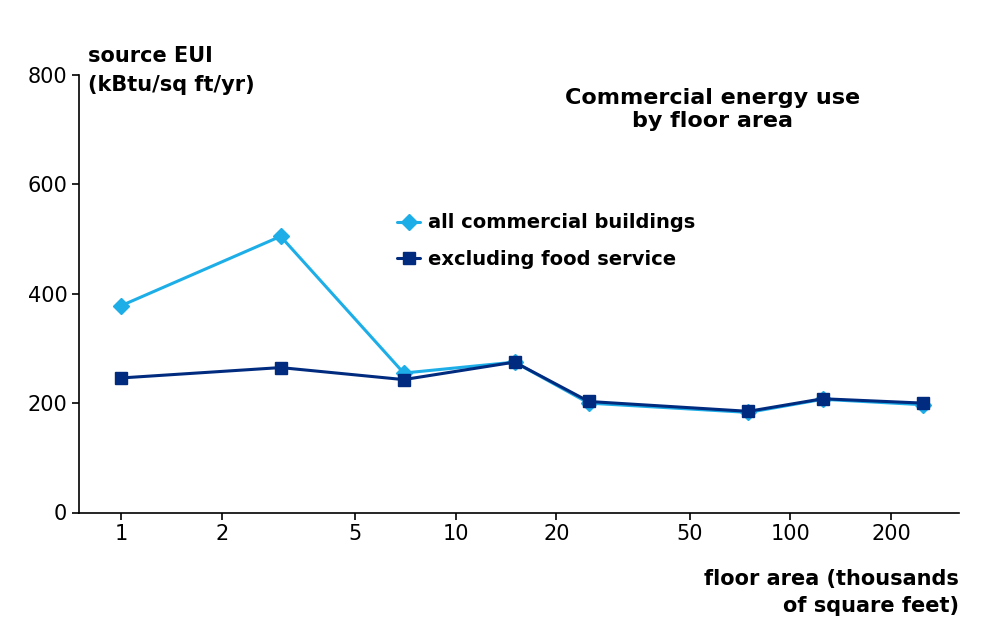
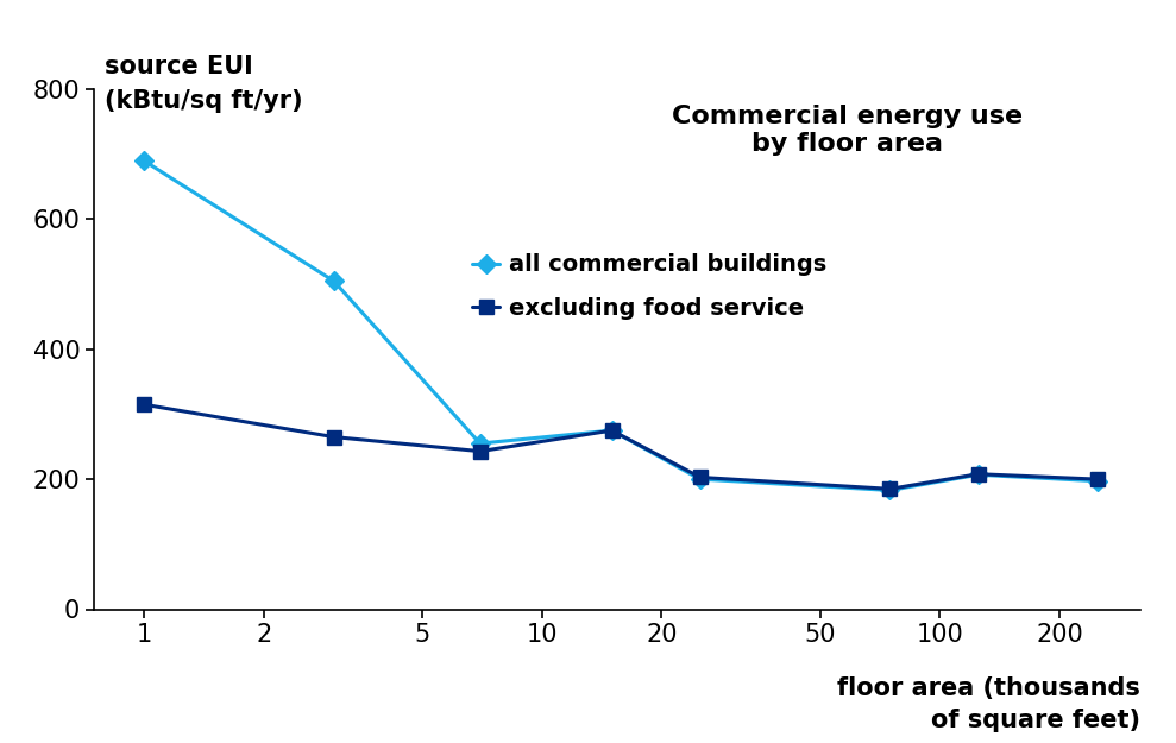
all commercial buildings/1: 378 -> 690
excluding food service/1: 246 -> 315
